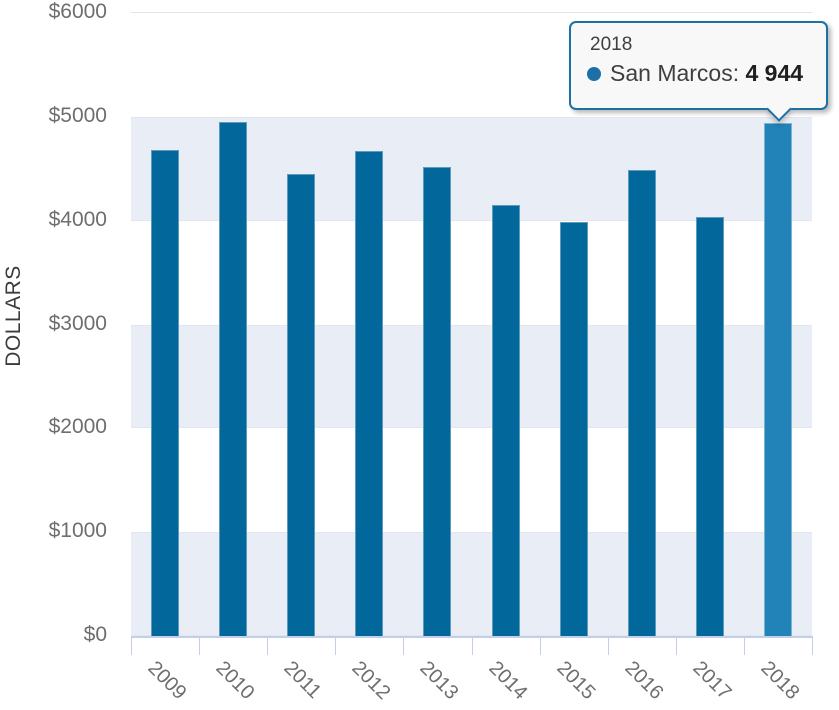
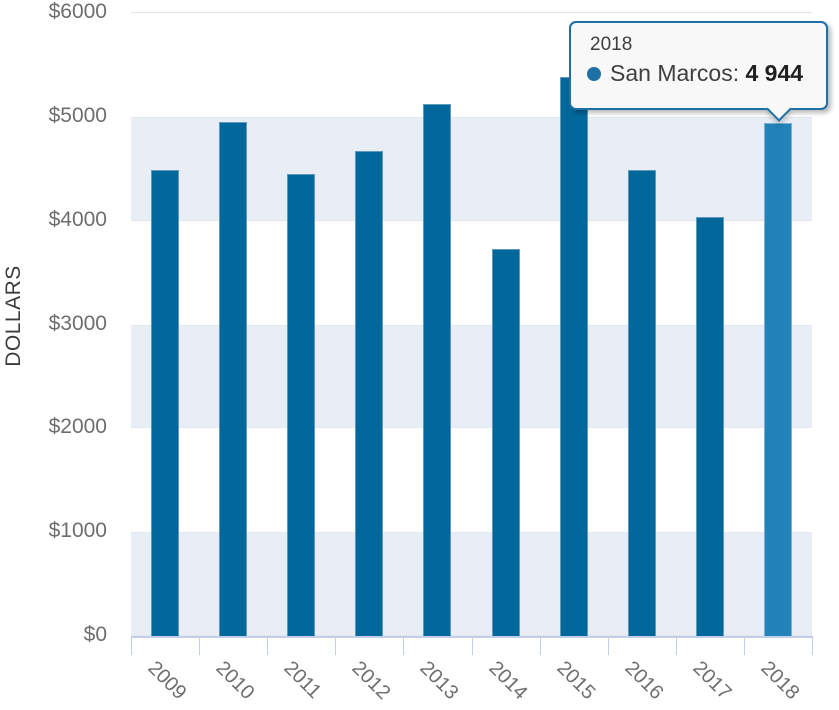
2009: $4680 -> $4490
2013: $4520 -> $5120
2014: $4160 -> $3730
2015: $3990 -> $5380
